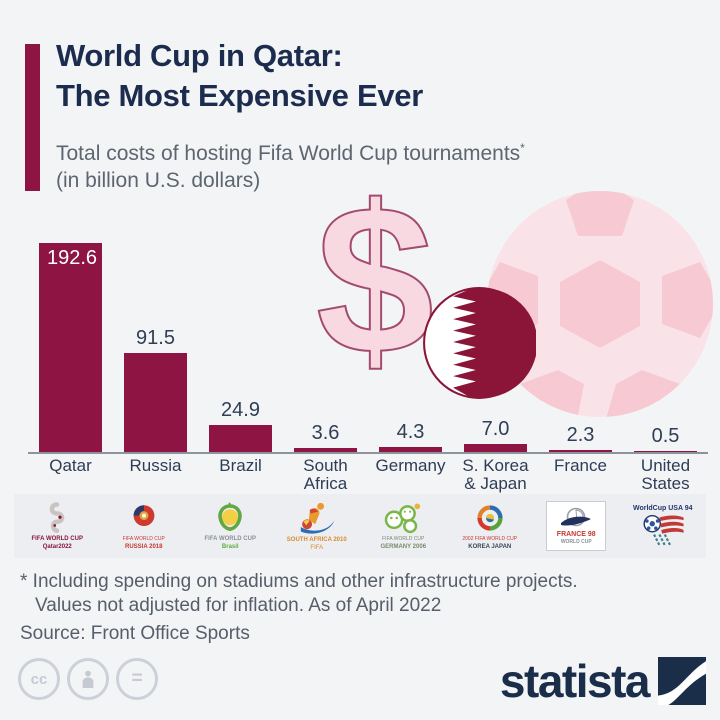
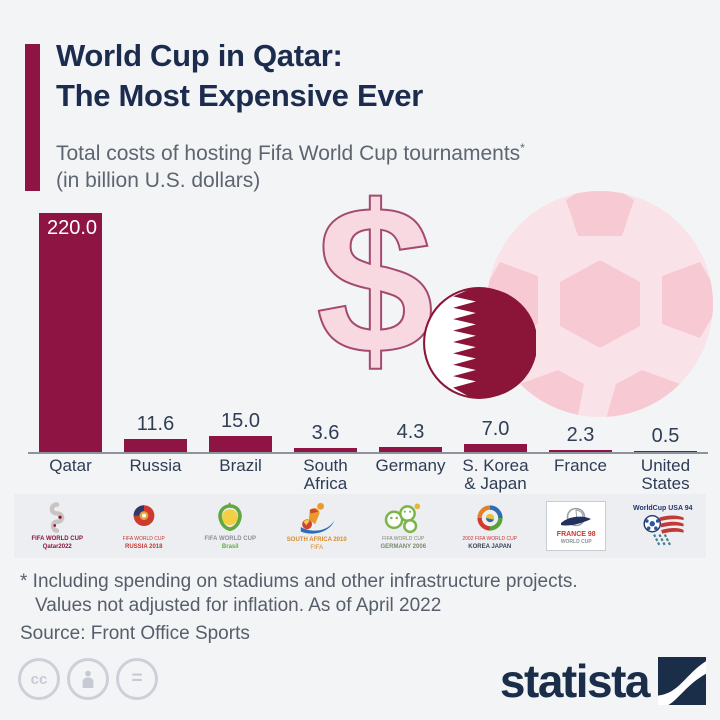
Qatar: 192.6 -> 220.0
Russia: 91.5 -> 11.6
Brazil: 24.9 -> 15.0
